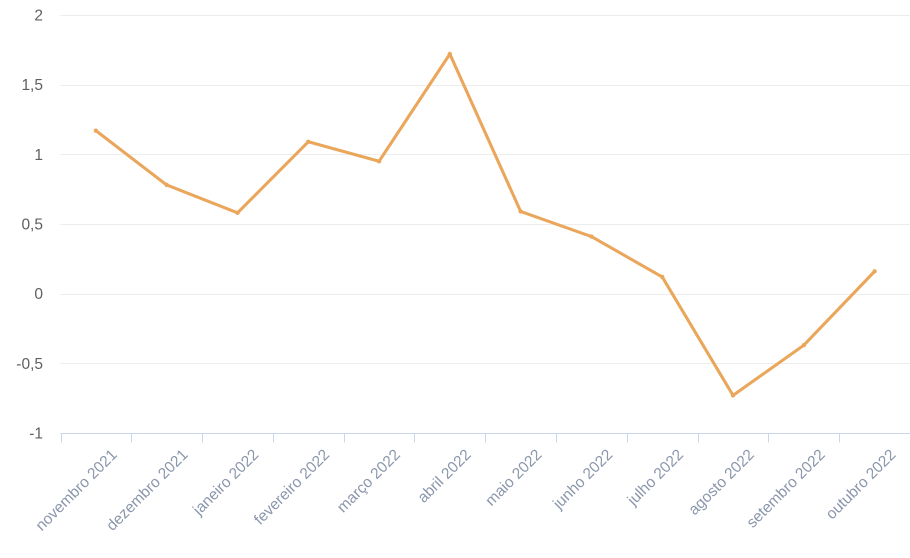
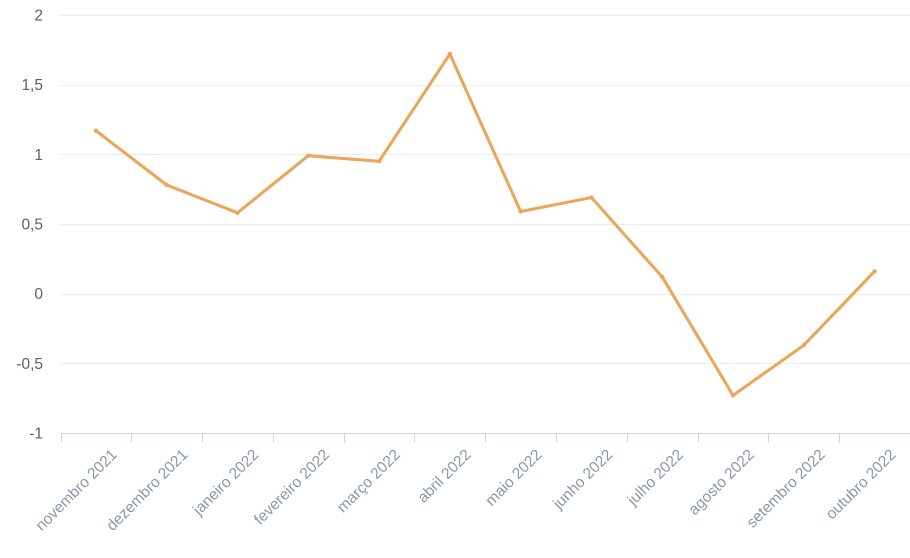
fevereiro 2022: 1.09 -> 0.99
junho 2022: 0.41 -> 0.69
